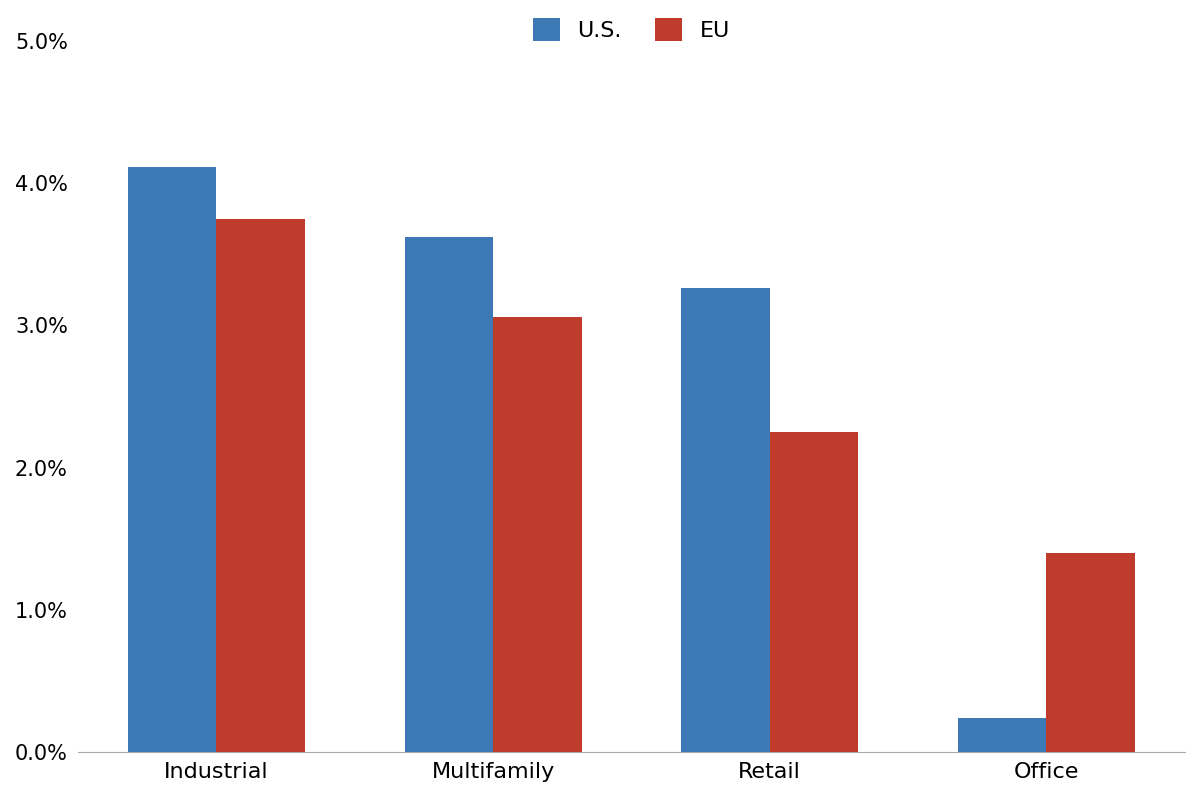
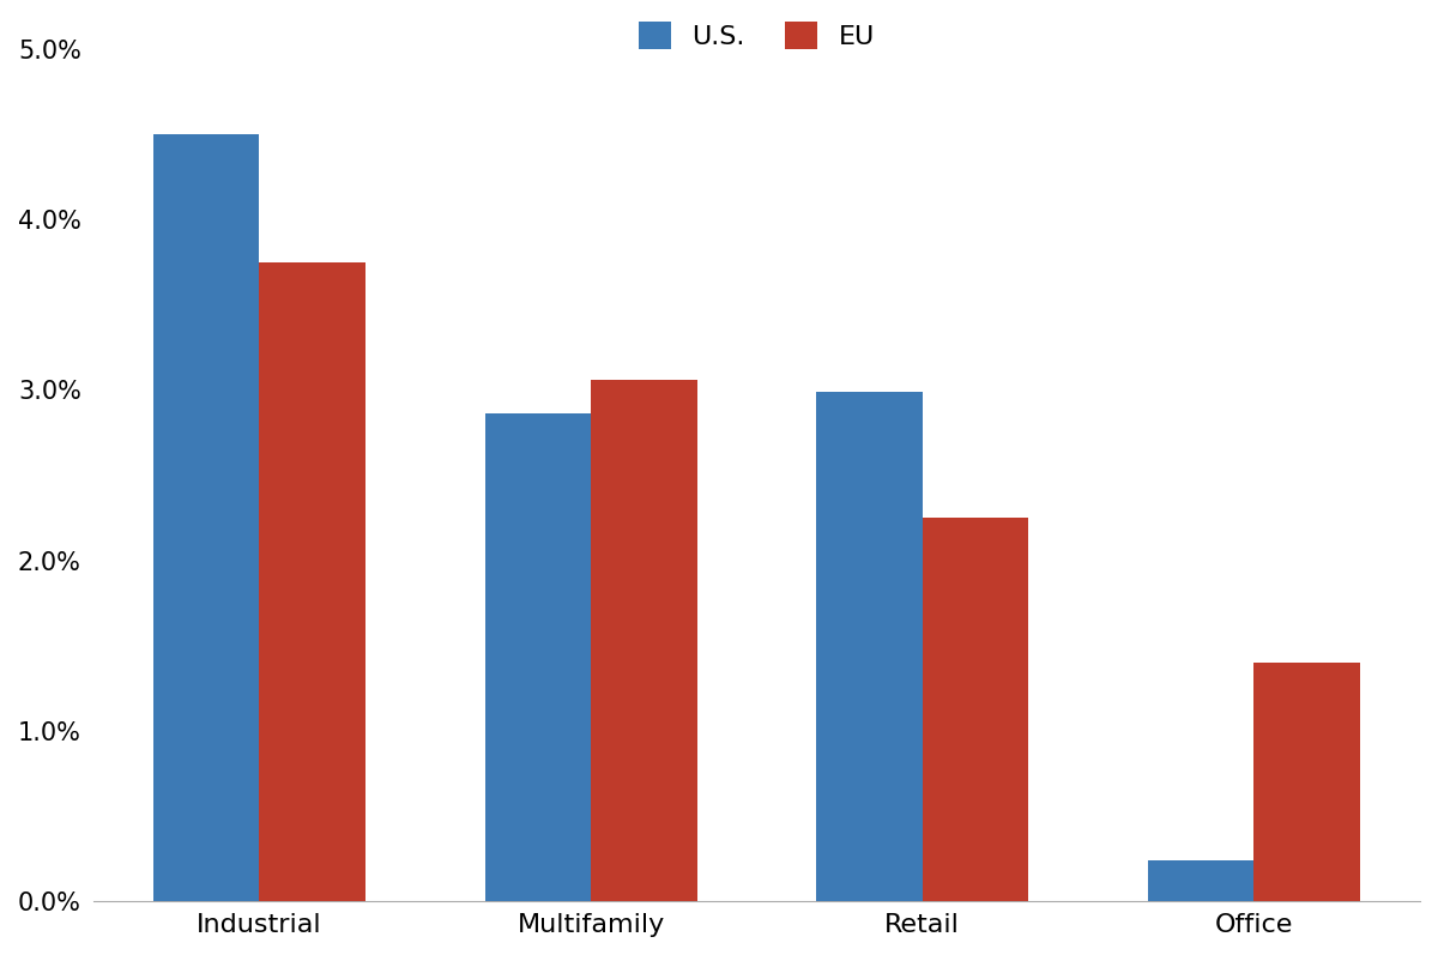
U.S./Industrial: 4.11% -> 4.50%
U.S./Multifamily: 3.62% -> 2.86%
U.S./Retail: 3.26% -> 2.99%
